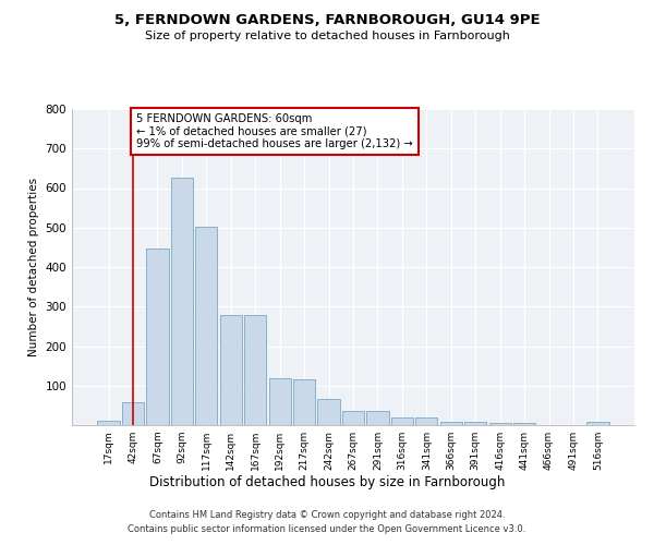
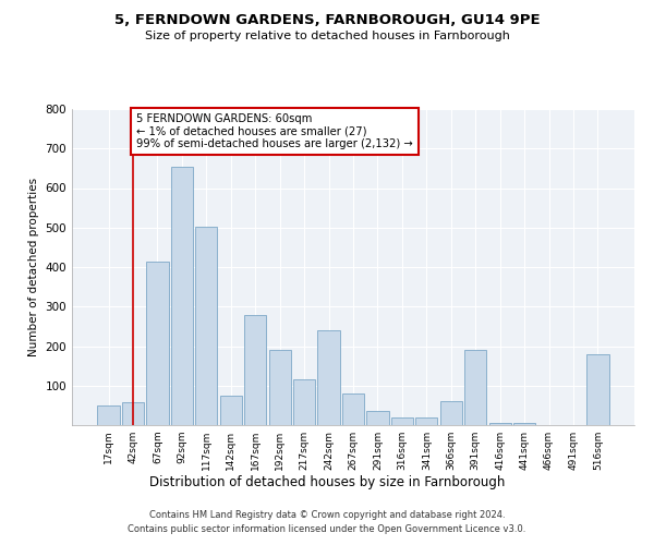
17sqm: 12 -> 50
67sqm: 447 -> 415
92sqm: 625 -> 655
142sqm: 280 -> 75
192sqm: 118 -> 190
242sqm: 65 -> 240
267sqm: 36 -> 80
366sqm: 9 -> 60
391sqm: 9 -> 190
516sqm: 7 -> 180
